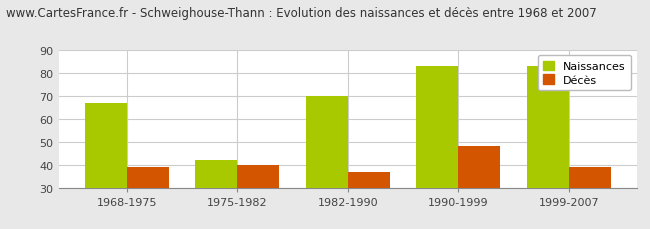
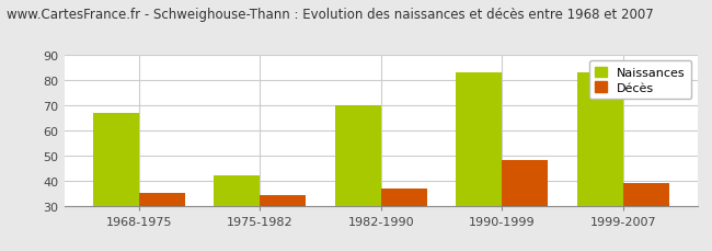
Décès/1968-1975: 39 -> 35
Décès/1975-1982: 40 -> 34
